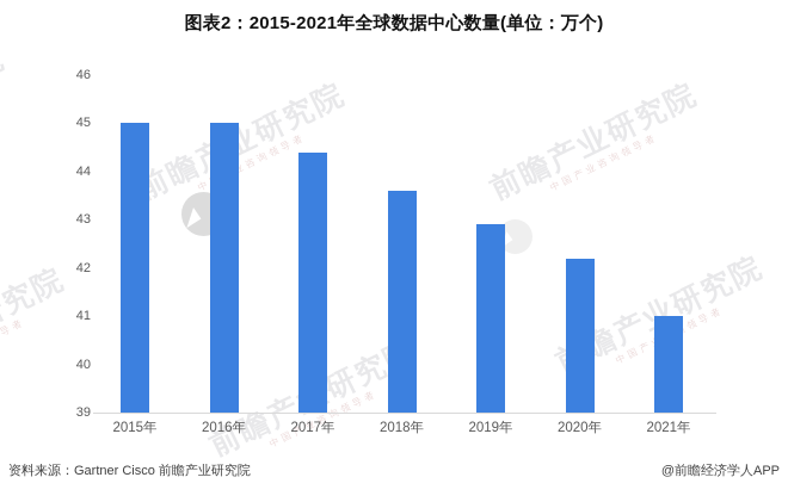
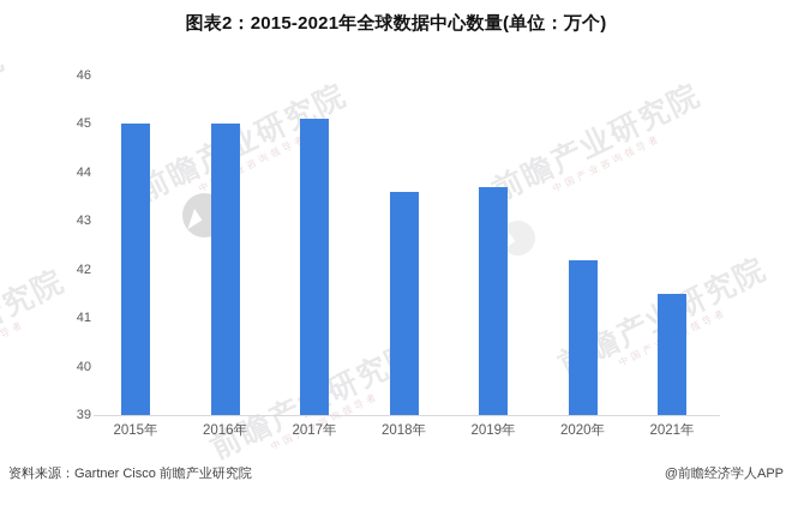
2017年: 44.4 -> 45.1
2019年: 42.9 -> 43.7
2021年: 41.0 -> 41.5
